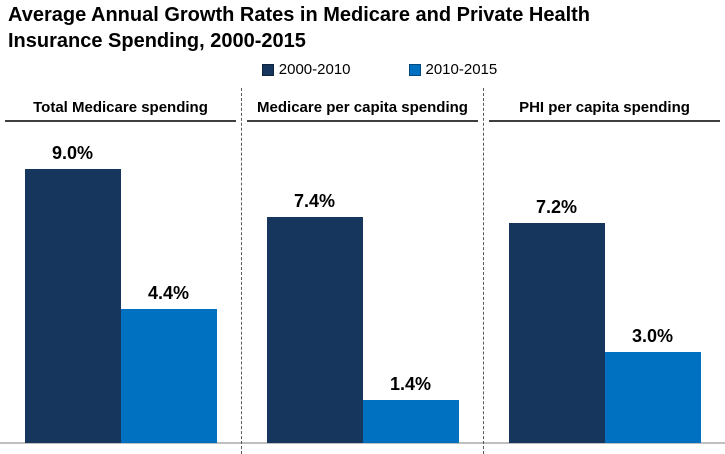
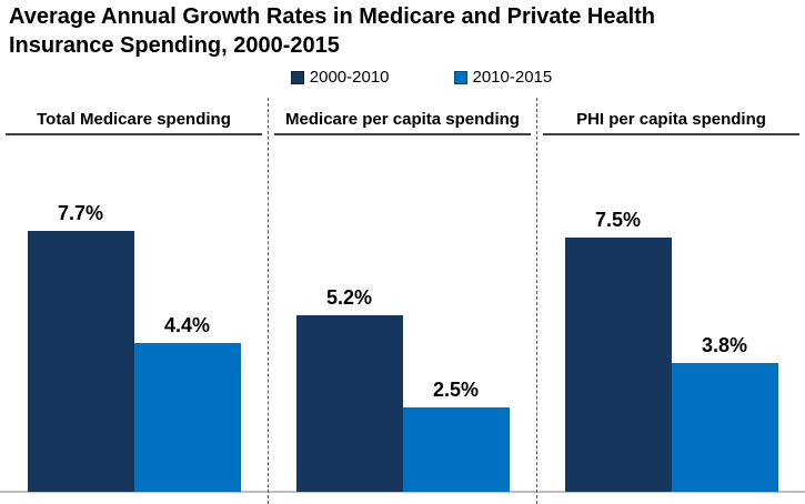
2000-2010/Total Medicare spending: 9.0% -> 7.7%
2000-2010/Medicare per capita spending: 7.4% -> 5.2%
2010-2015/Medicare per capita spending: 1.4% -> 2.5%
2000-2010/PHI per capita spending: 7.2% -> 7.5%
2010-2015/PHI per capita spending: 3.0% -> 3.8%
